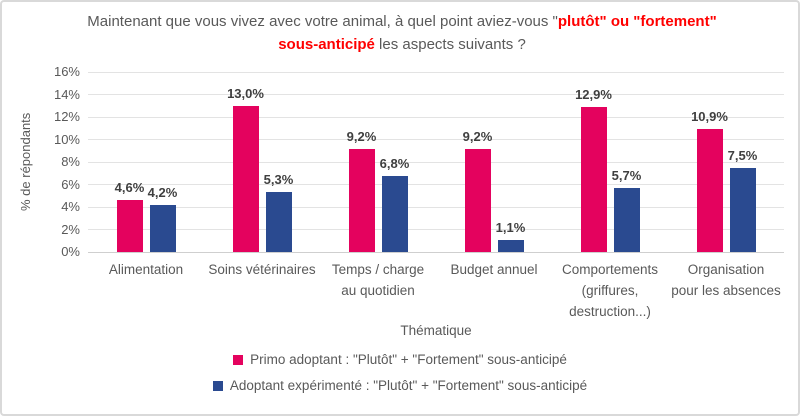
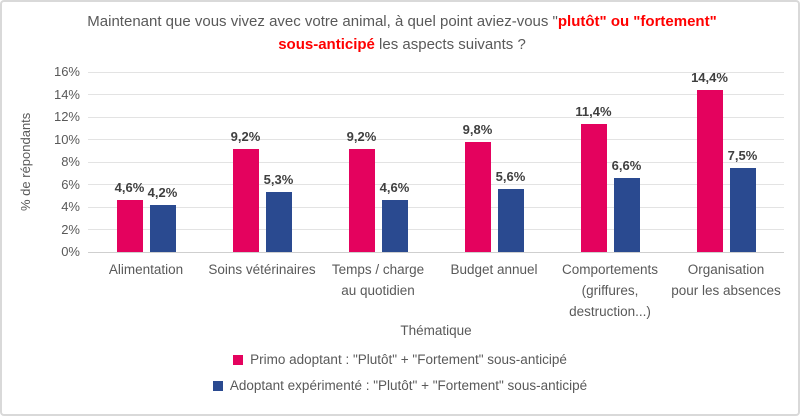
Primo adoptant : "Plutôt" + "Fortement" sous-anticipé/Soins vétérinaires: 13,0% -> 9,2%
Adoptant expérimenté : "Plutôt" + "Fortement" sous-anticipé/Temps / charge au quotidien: 6,8% -> 4,6%
Primo adoptant : "Plutôt" + "Fortement" sous-anticipé/Budget annuel: 9,2% -> 9,8%
Adoptant expérimenté : "Plutôt" + "Fortement" sous-anticipé/Budget annuel: 1,1% -> 5,6%
Primo adoptant : "Plutôt" + "Fortement" sous-anticipé/Comportements (griffures, destruction...): 12,9% -> 11,4%
Adoptant expérimenté : "Plutôt" + "Fortement" sous-anticipé/Comportements (griffures, destruction...): 5,7% -> 6,6%
Primo adoptant : "Plutôt" + "Fortement" sous-anticipé/Organisation pour les absences: 10,9% -> 14,4%
